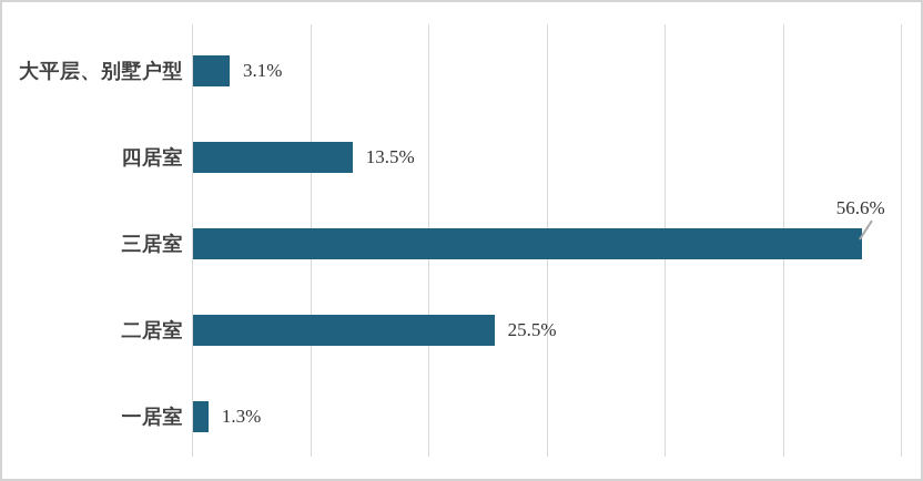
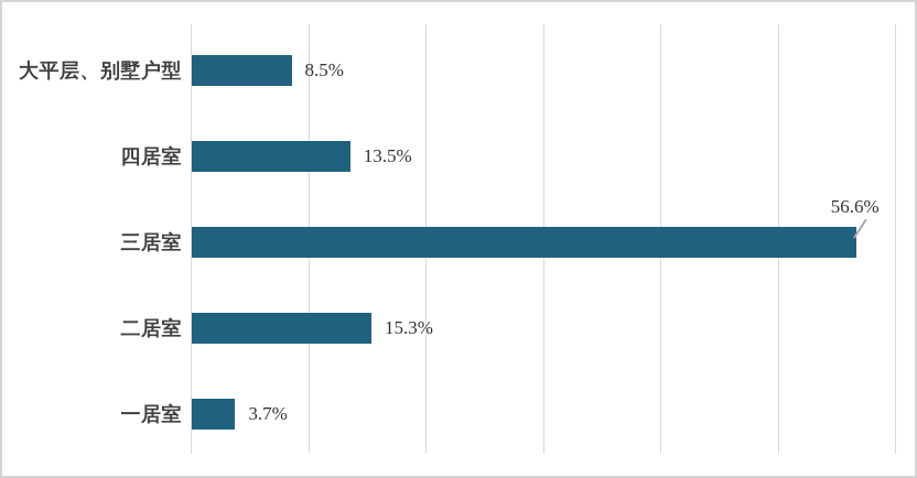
大平层、别墅户型: 3.1% -> 8.5%
二居室: 25.5% -> 15.3%
一居室: 1.3% -> 3.7%
